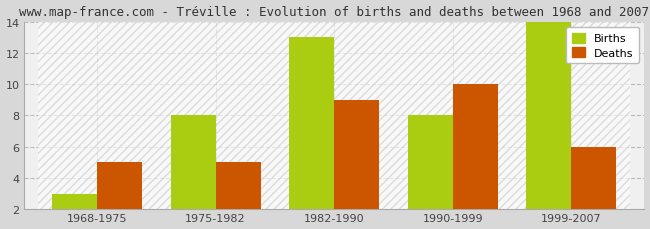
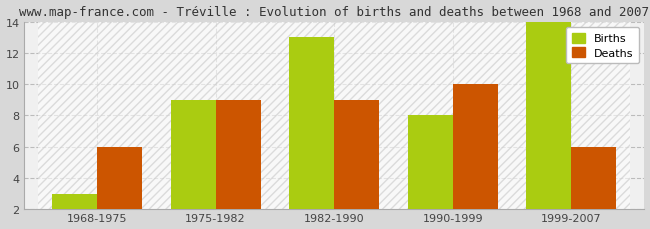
Deaths/1968-1975: 5 -> 6
Births/1975-1982: 8 -> 9
Deaths/1975-1982: 5 -> 9
